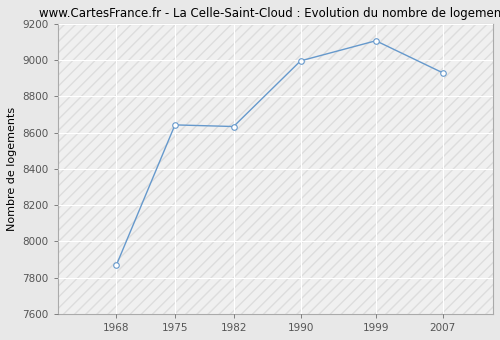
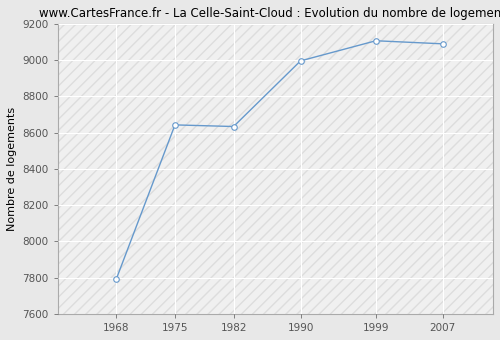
1968: 7870 -> 7790
2007: 8930 -> 9090
